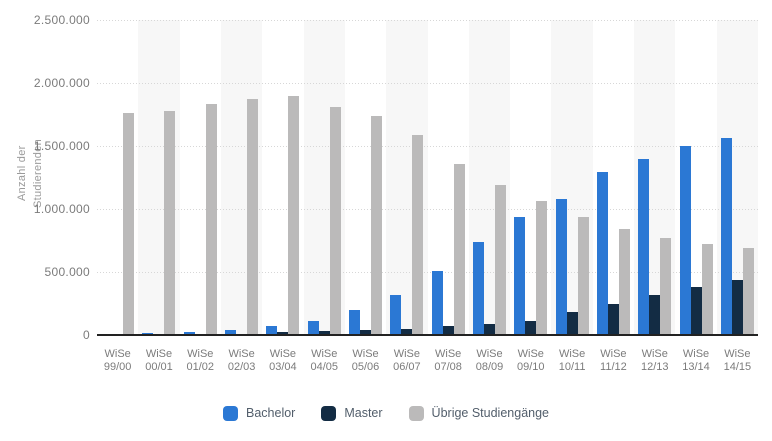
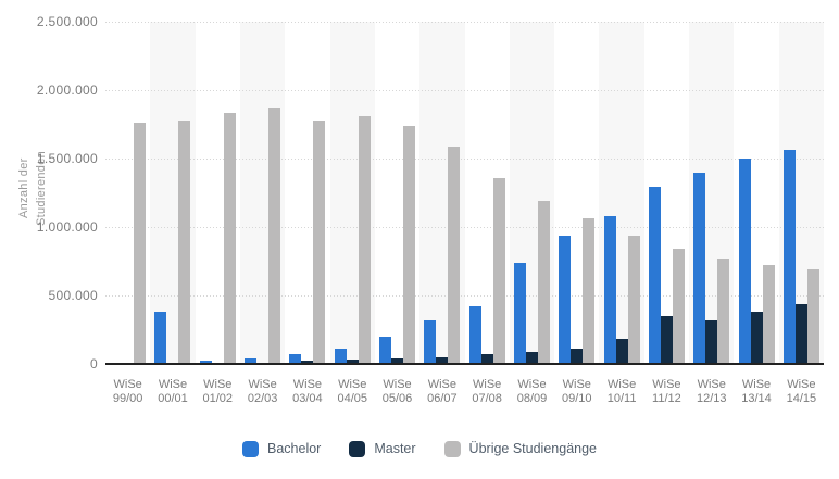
Bachelor/WiSe 00/01: 10000 -> 380000
Übrige Studiengänge/WiSe 03/04: 1900000 -> 1780000
Bachelor/WiSe 07/08: 510000 -> 420000
Master/WiSe 11/12: 250000 -> 350000
